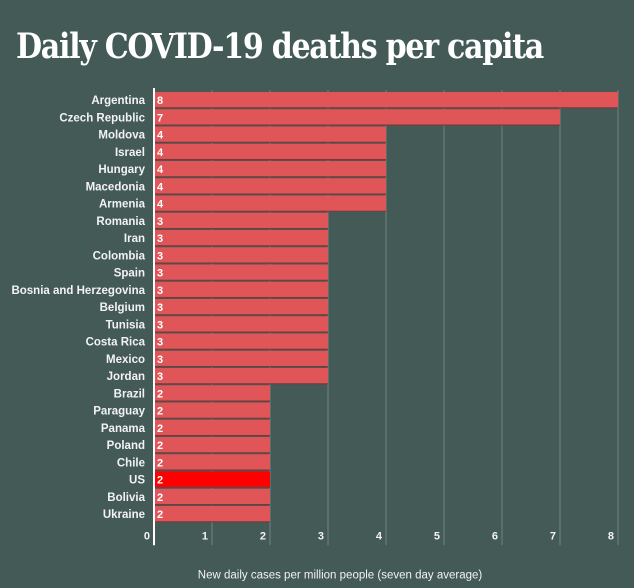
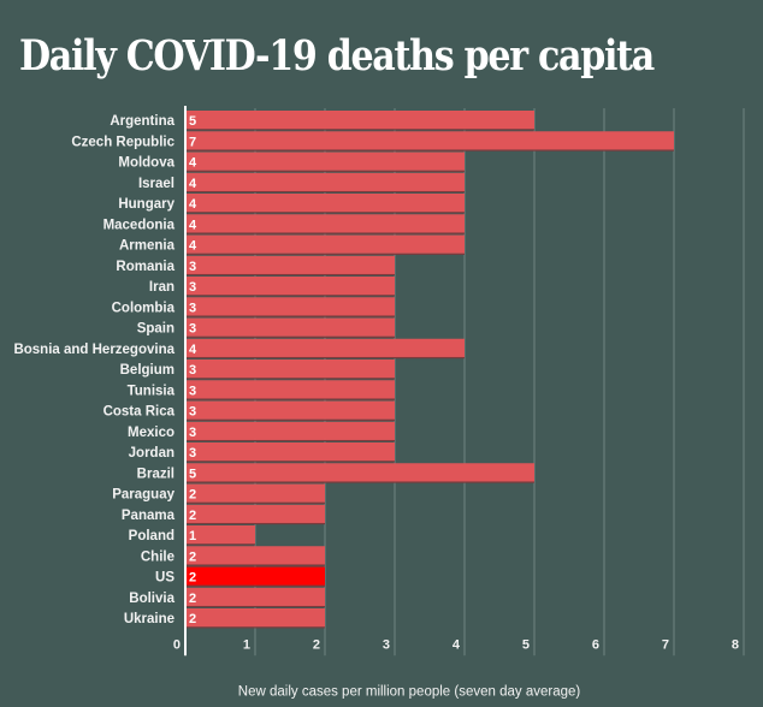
Argentina: 8 -> 5
Bosnia and Herzegovina: 3 -> 4
Brazil: 2 -> 5
Poland: 2 -> 1
